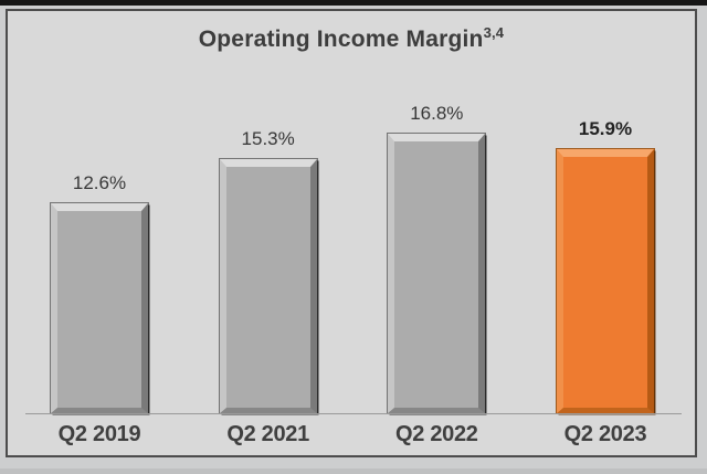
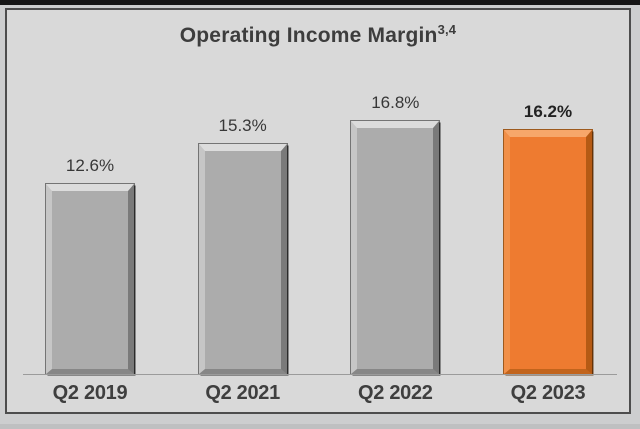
Q2 2023: 15.9% -> 16.2%
